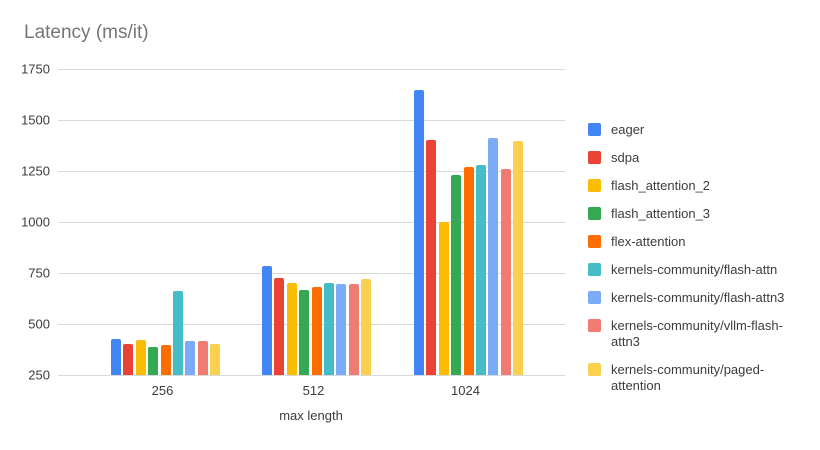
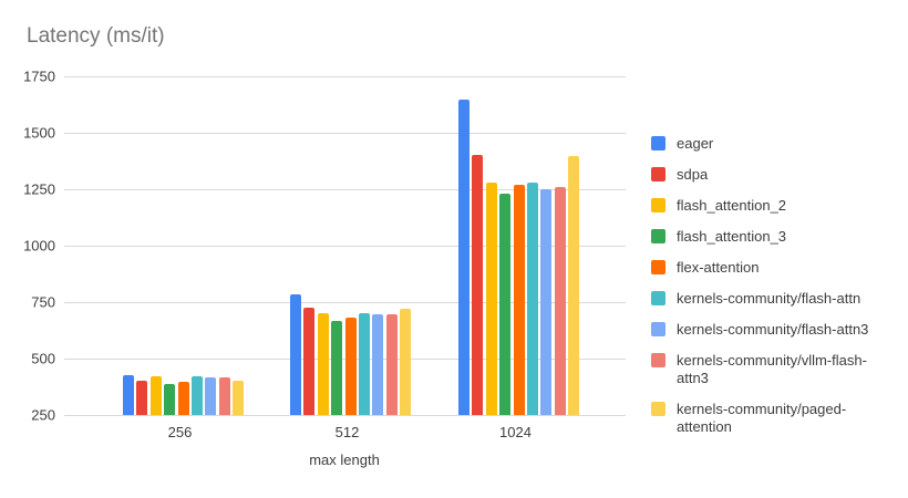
kernels-community/flash-attn/256: 660 -> 420
flash_attention_2/1024: 1000 -> 1280
kernels-community/flash-attn3/1024: 1410 -> 1250
